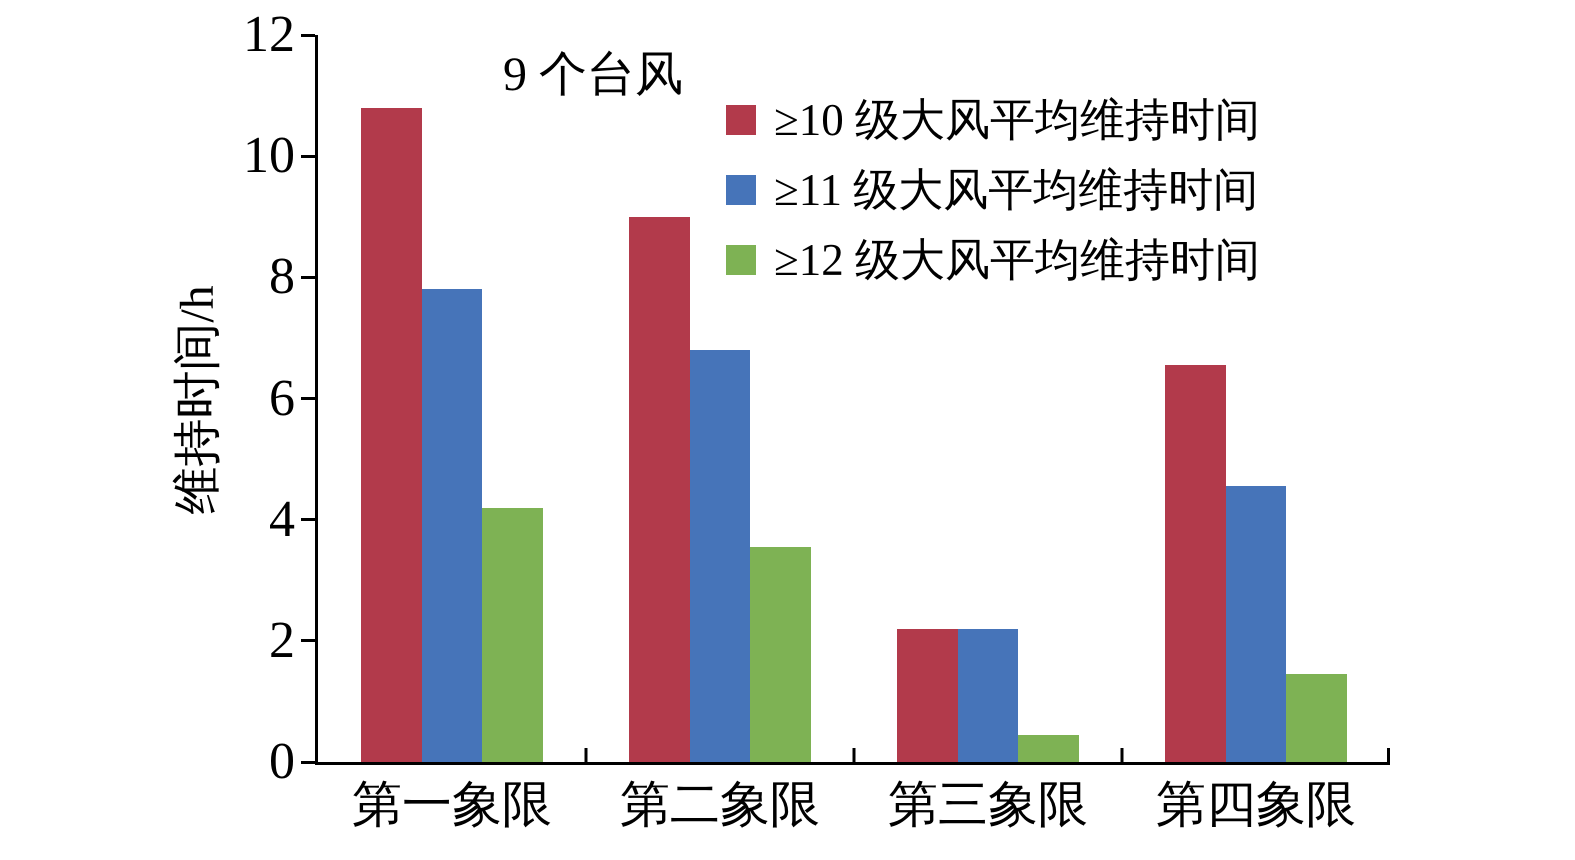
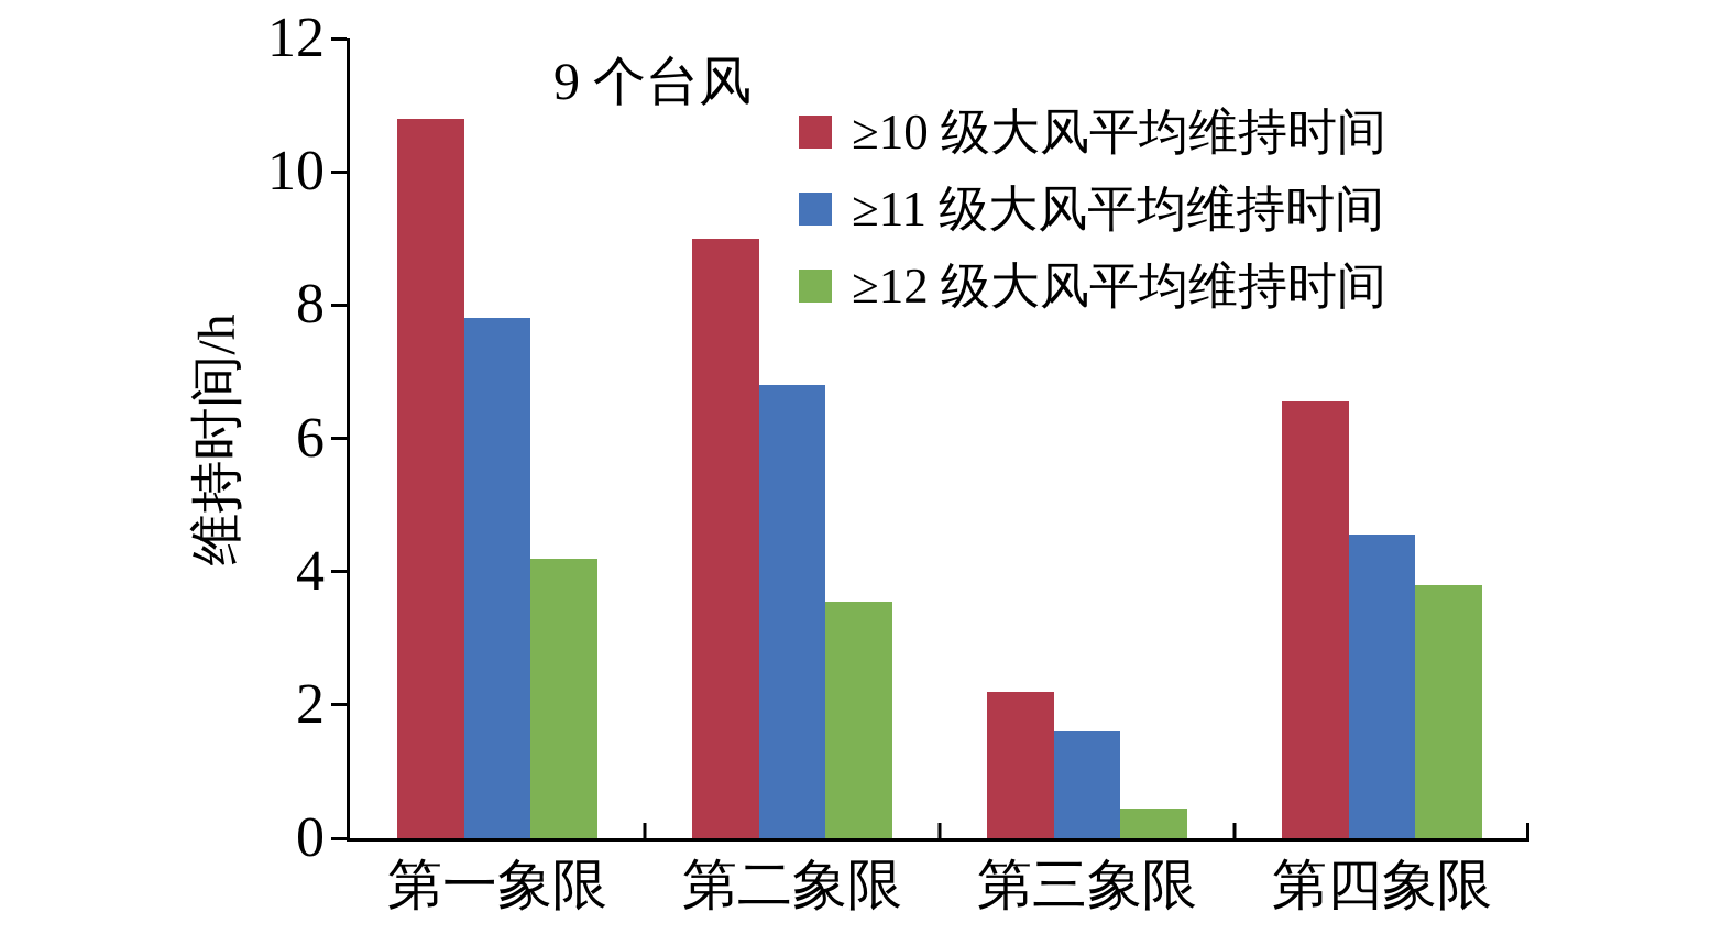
≥11 级大风平均维持时间/第三象限: 2.2 -> 1.6
≥12 级大风平均维持时间/第四象限: 1.4 -> 3.8
